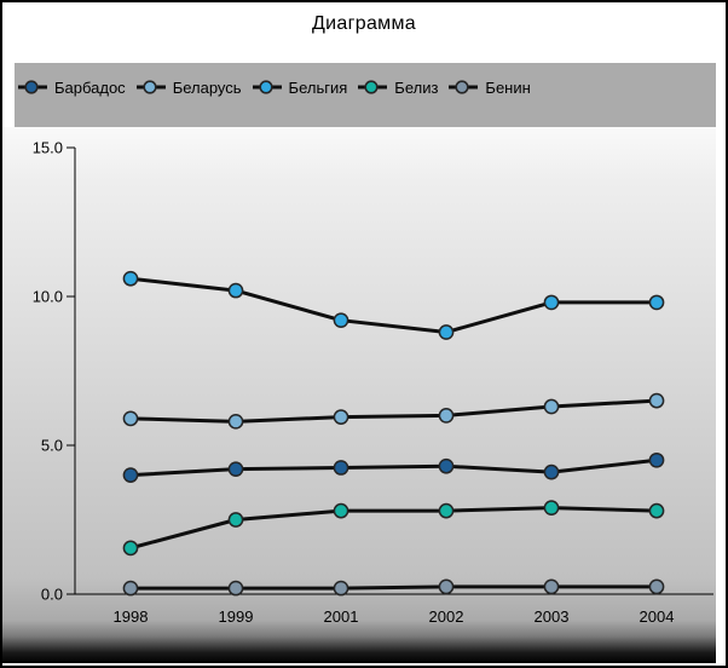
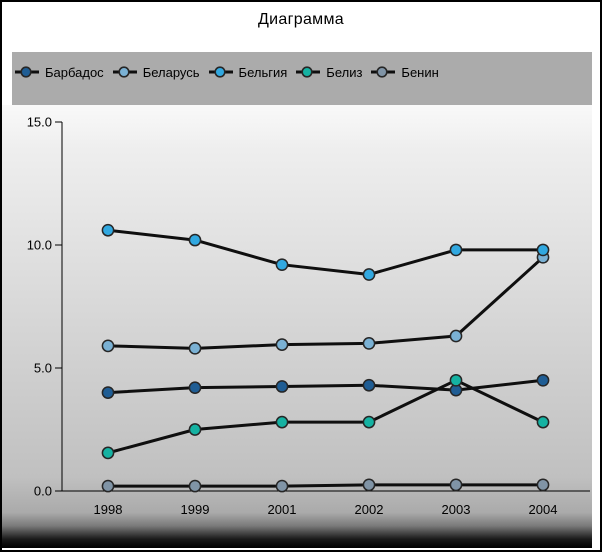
Белиз/2003: 2.9 -> 4.5
Беларусь/2004: 6.5 -> 9.5
